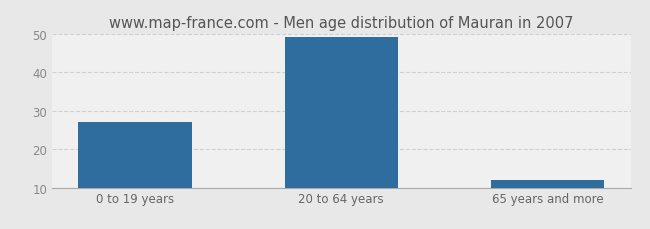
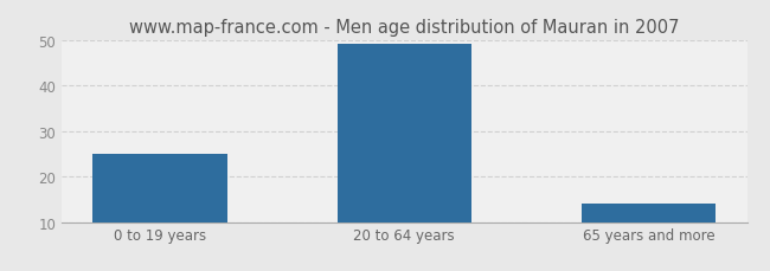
0 to 19 years: 27 -> 25
65 years and more: 12 -> 14
